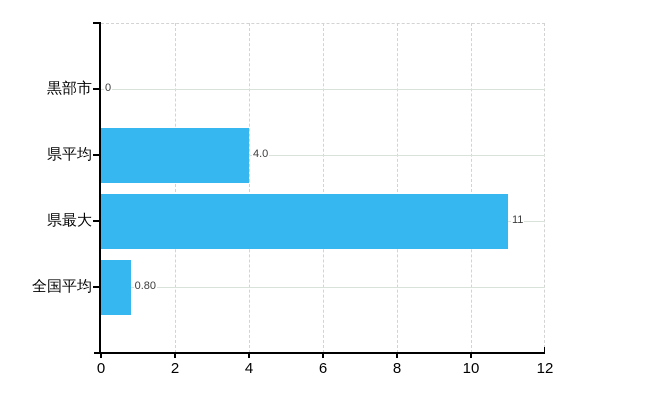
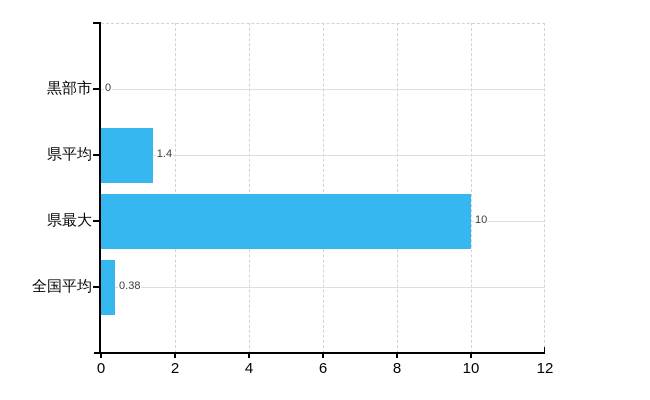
県平均: 4.0 -> 1.4
県最大: 11 -> 10
全国平均: 0.80 -> 0.38
